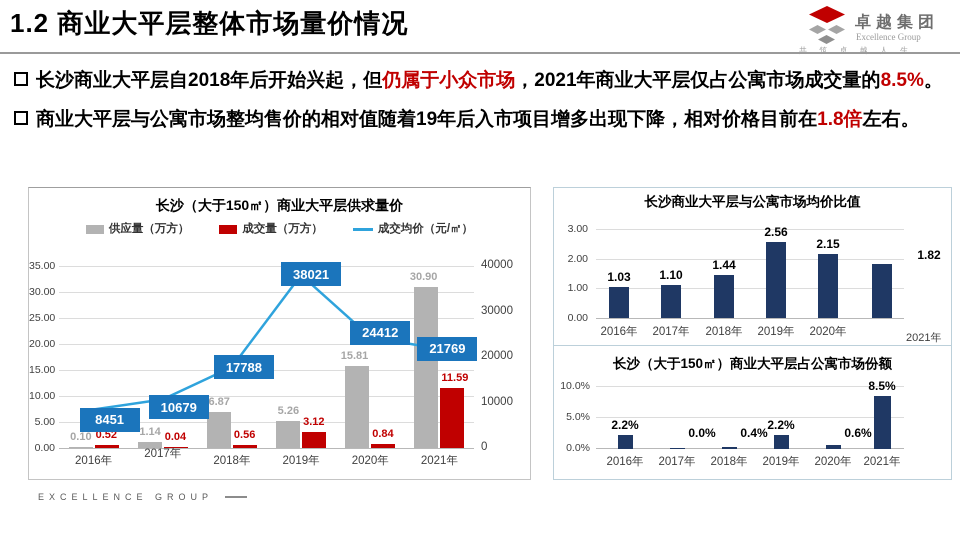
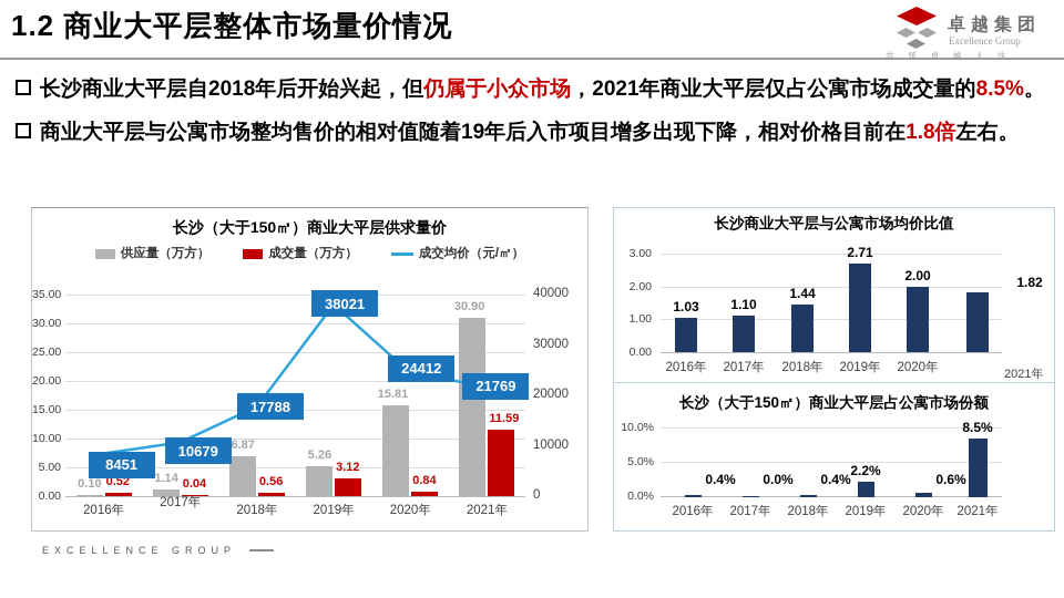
长沙商业大平层与公寓市场均价比值/2019年: 2.56 -> 2.71
长沙商业大平层与公寓市场均价比值/2020年: 2.15 -> 2.00
长沙（大于150㎡）商业大平层占公寓市场份额/2016年: 2.2% -> 0.4%
